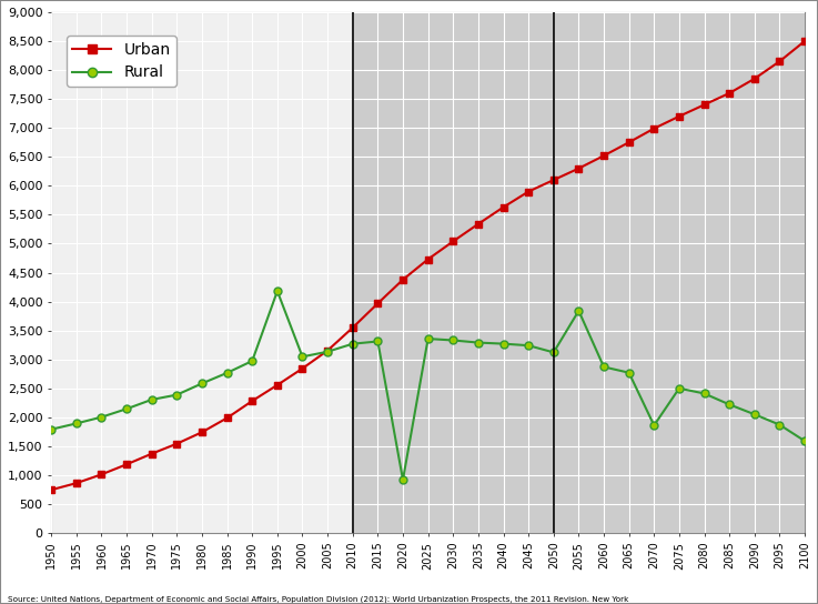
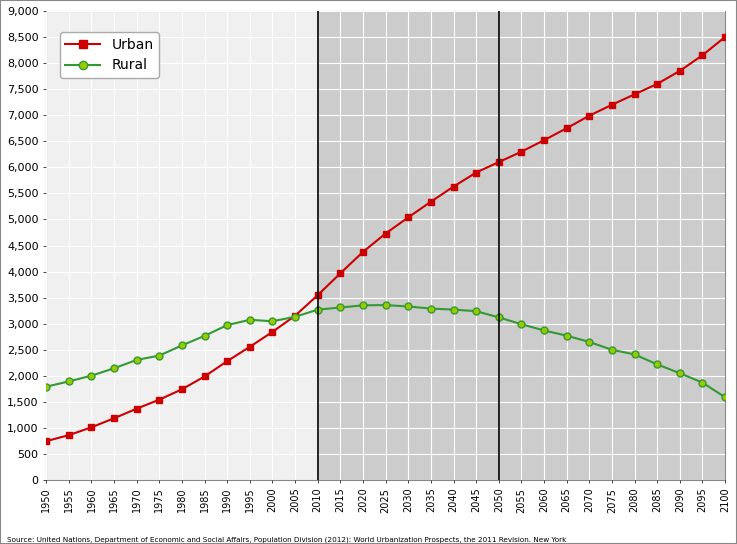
Rural/1995: 4,180 -> 3,080
Rural/2020: 920 -> 3,350
Rural/2055: 3,840 -> 2,990
Rural/2070: 1,860 -> 2,650
